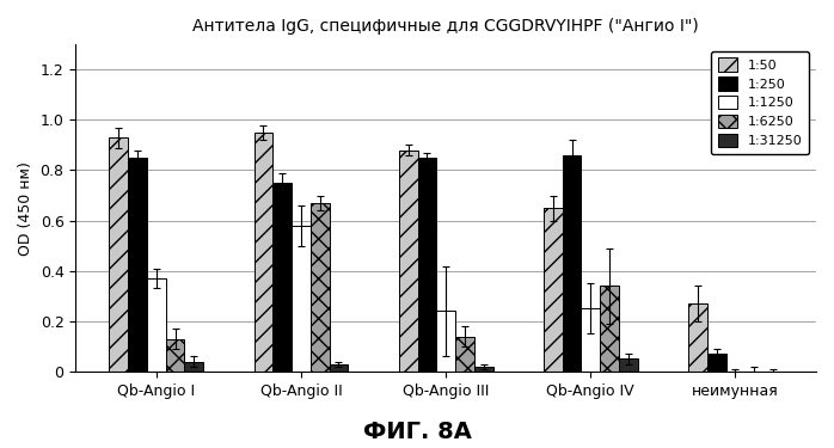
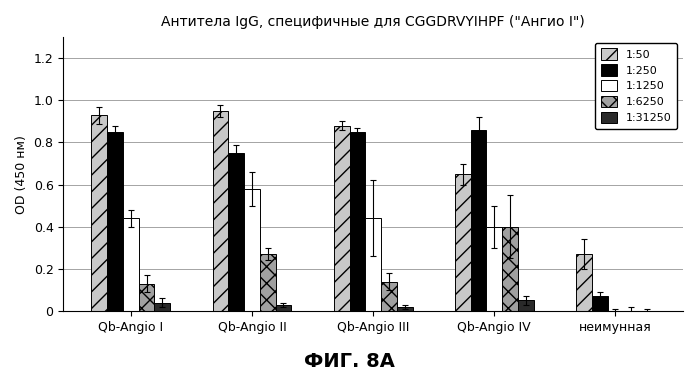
1:1250/Qb-Angio I: 0.37 -> 0.44
1:6250/Qb-Angio II: 0.67 -> 0.27
1:1250/Qb-Angio III: 0.24 -> 0.44
1:1250/Qb-Angio IV: 0.25 -> 0.40
1:6250/Qb-Angio IV: 0.34 -> 0.40
